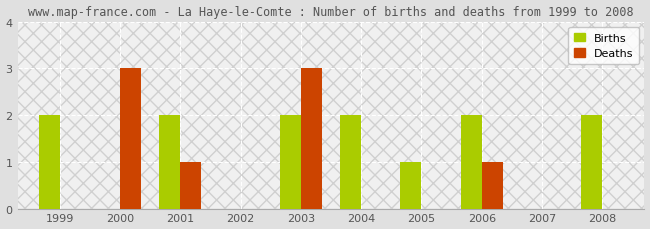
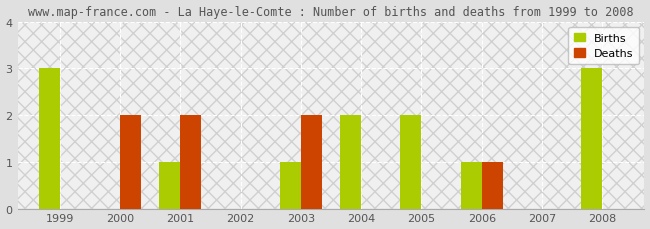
Births/1999: 2 -> 3
Deaths/2000: 3 -> 2
Births/2001: 2 -> 1
Deaths/2001: 1 -> 2
Births/2003: 2 -> 1
Deaths/2003: 3 -> 2
Births/2005: 1 -> 2
Births/2006: 2 -> 1
Births/2008: 2 -> 3
